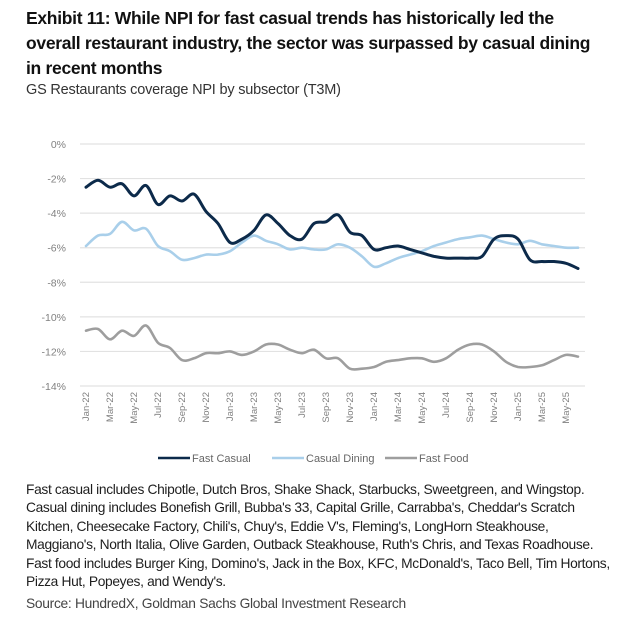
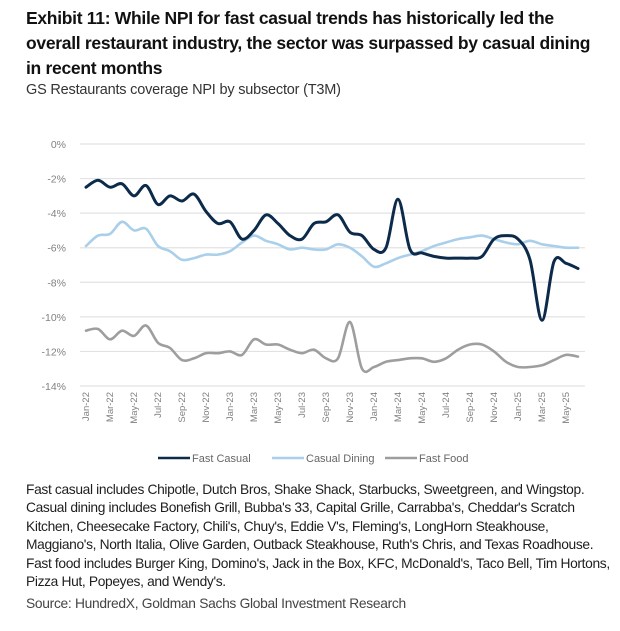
Fast Casual/Jan-23: -5.7% -> -4.5%
Fast Food/Mar-23: -12.0% -> -11.3%
Fast Food/Nov-23: -13.0% -> -10.3%
Fast Casual/Mar-24: -5.9% -> -3.2%
Fast Casual/Mar-25: -6.8% -> -10.2%
